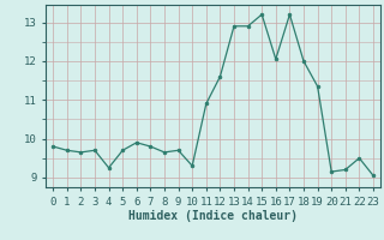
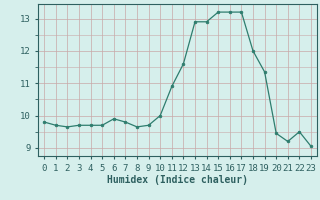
4: 9.25 -> 9.70
10: 9.30 -> 10.00
16: 12.05 -> 13.20
20: 9.15 -> 9.45
